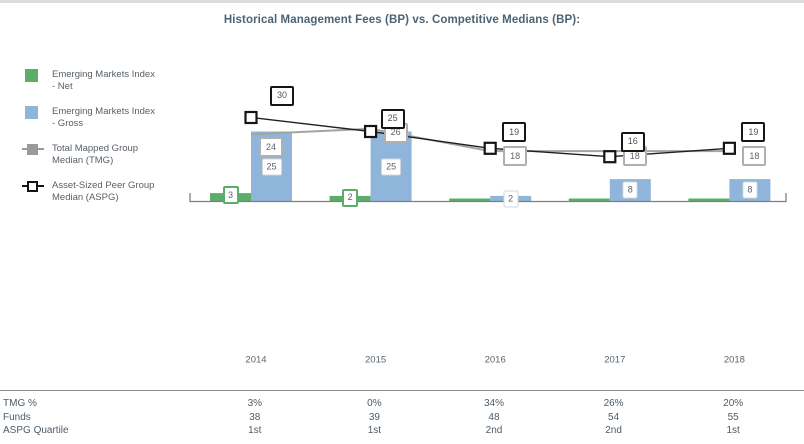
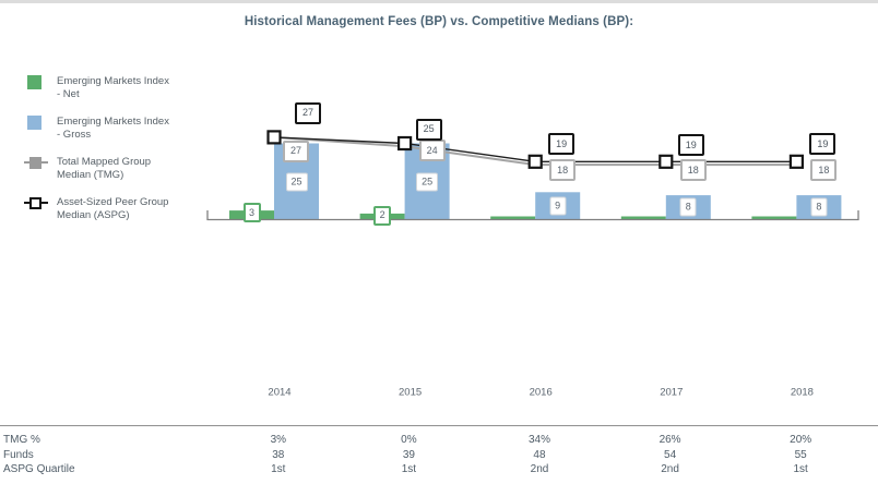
Total Mapped Group Median (TMG)/2014: 24 -> 27
Asset-Sized Peer Group Median (ASPG)/2014: 30 -> 27
Total Mapped Group Median (TMG)/2015: 26 -> 24
Emerging Markets Index - Gross/2016: 2 -> 9
Asset-Sized Peer Group Median (ASPG)/2017: 16 -> 19
